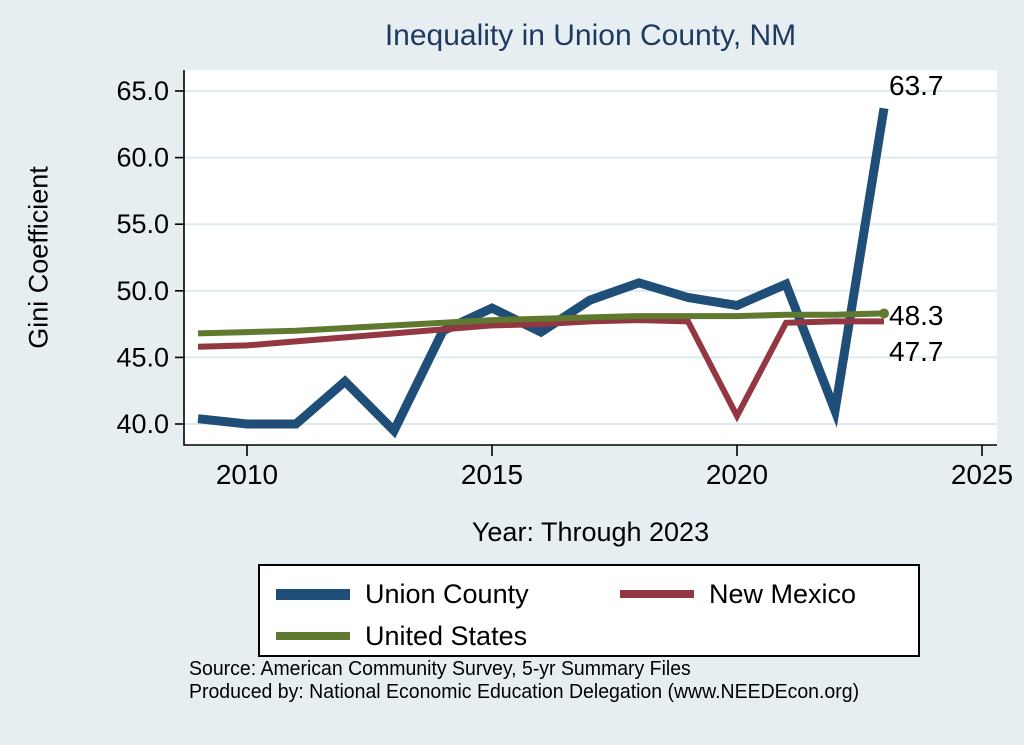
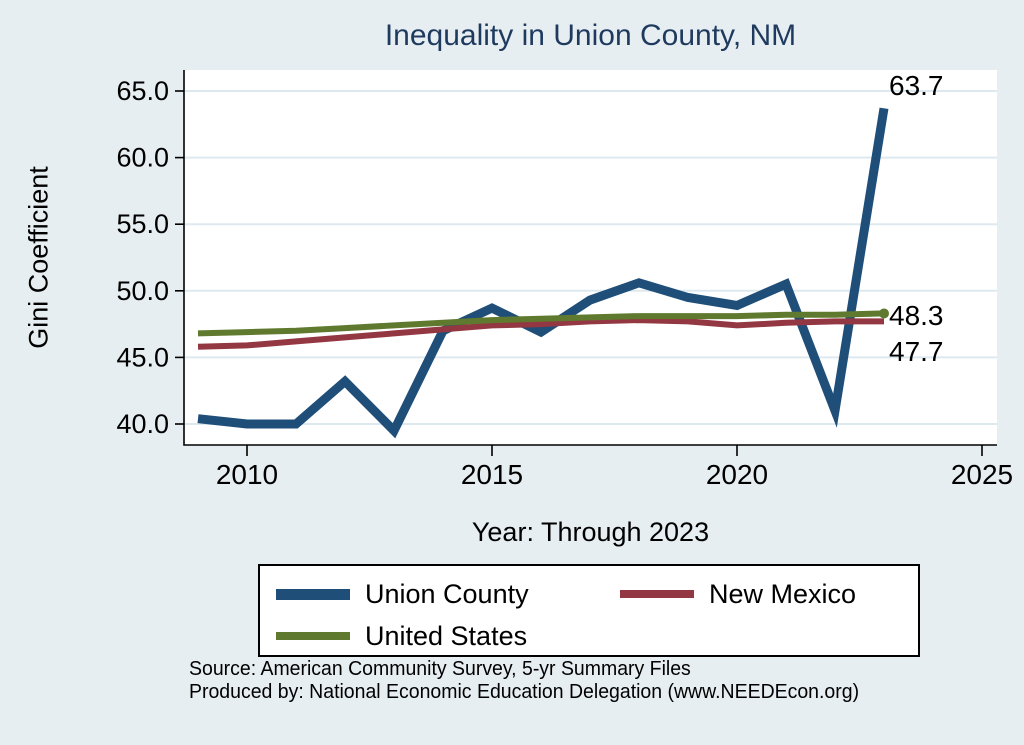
New Mexico/2020: 40.6 -> 47.4
